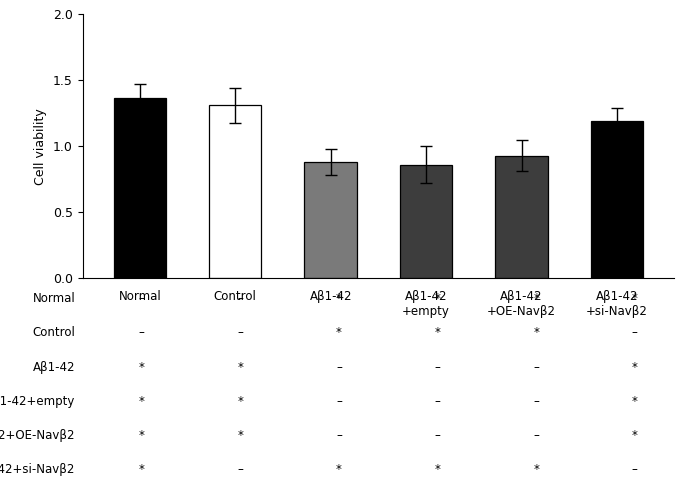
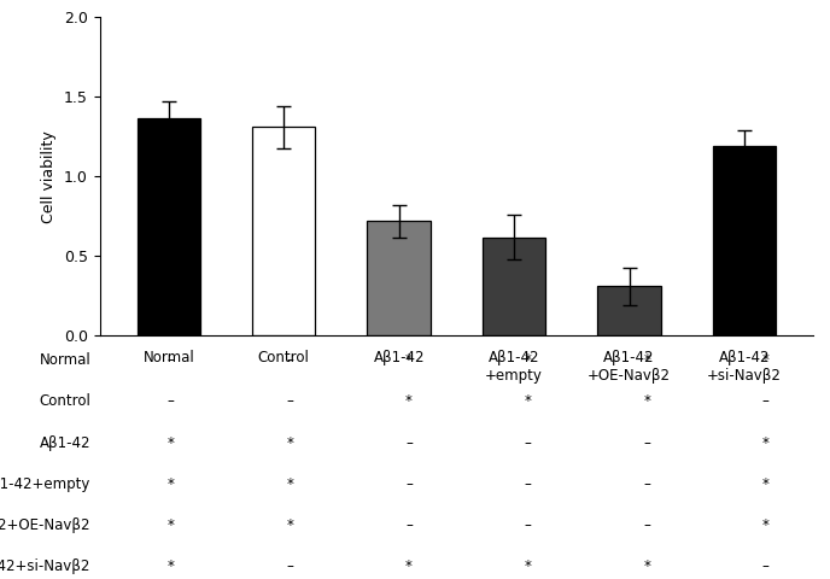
Aβ1-42: 0.88 -> 0.72
Aβ1-42 +empty: 0.86 -> 0.62
Aβ1-42 +OE-Navβ2: 0.93 -> 0.31
